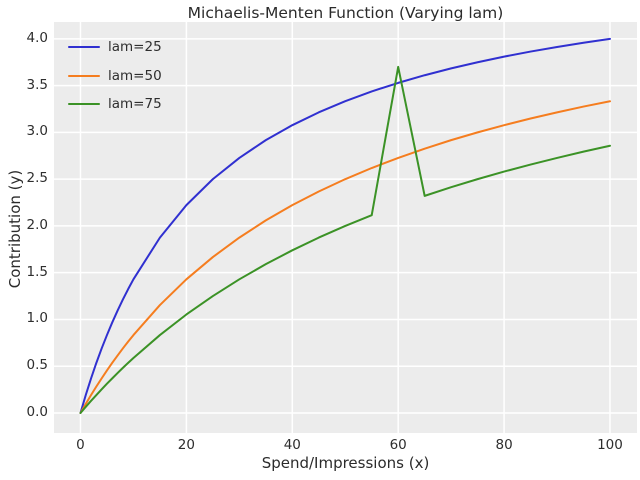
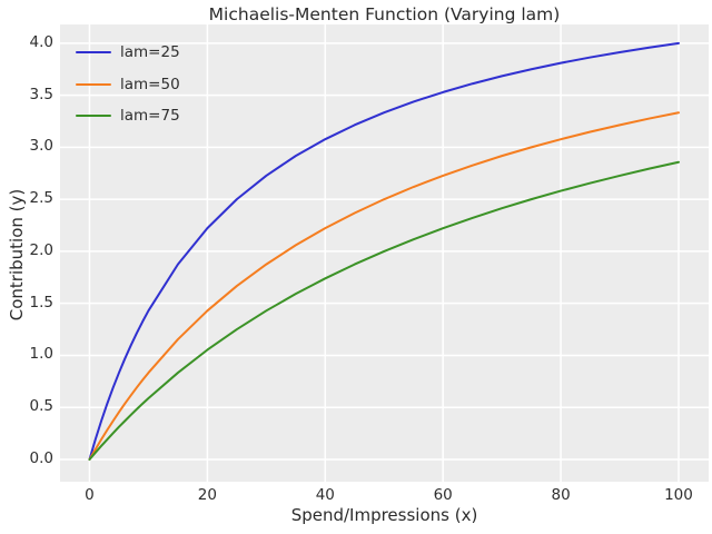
lam=75/60: 3.7 -> 2.2
